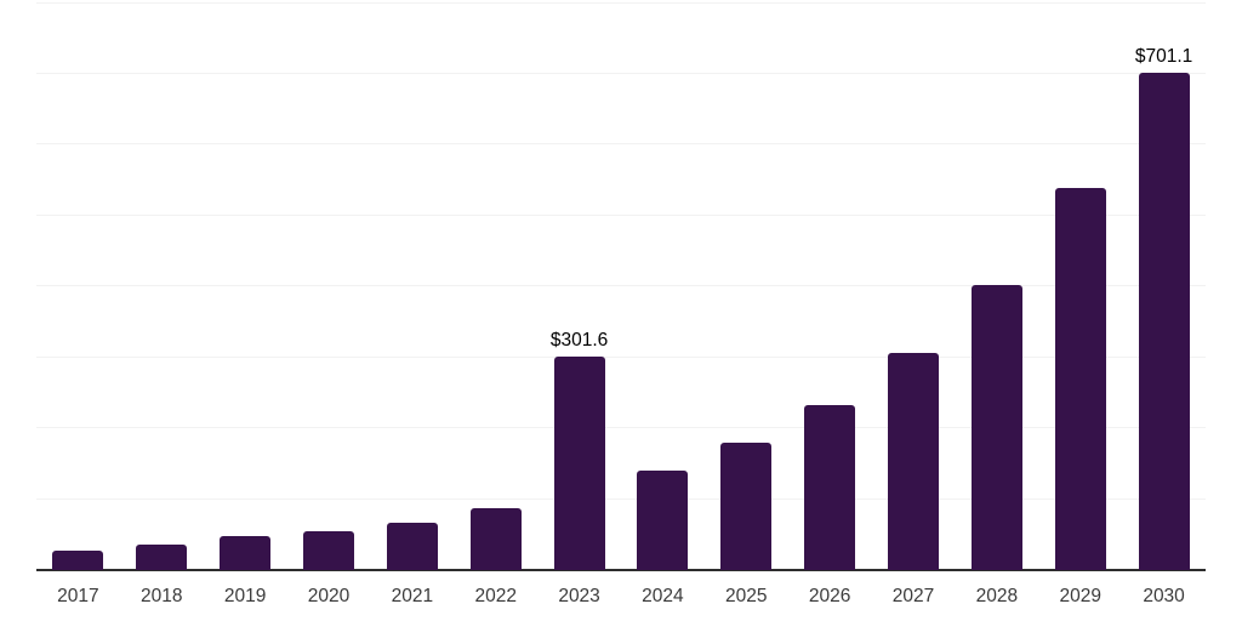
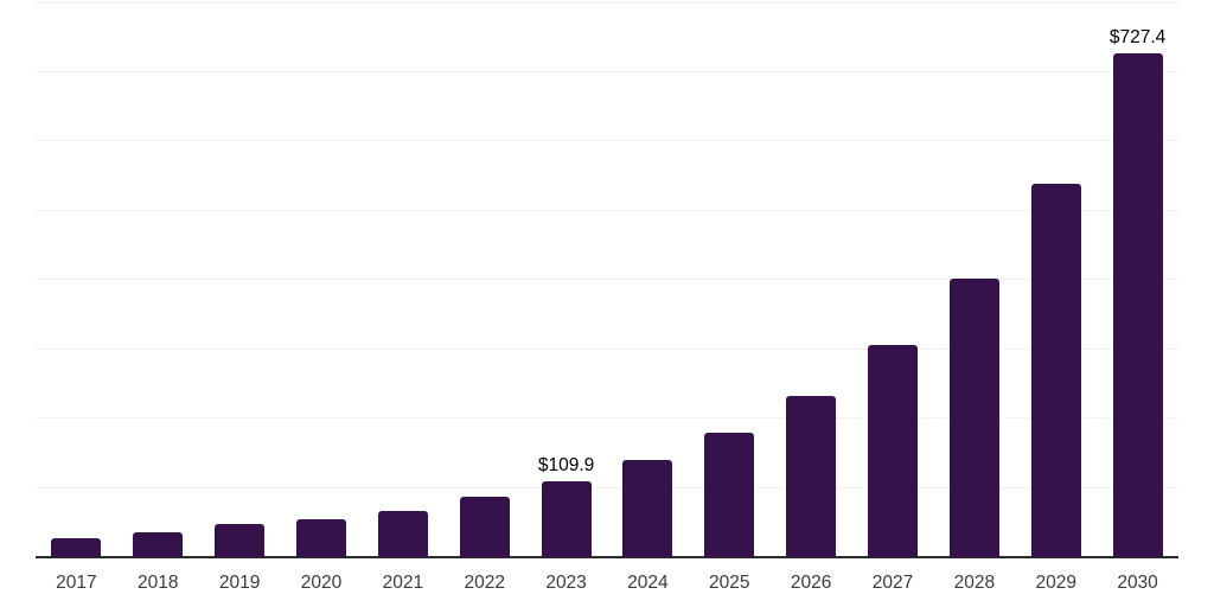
2023: $301.6 -> $109.9
2030: $701.1 -> $727.4
